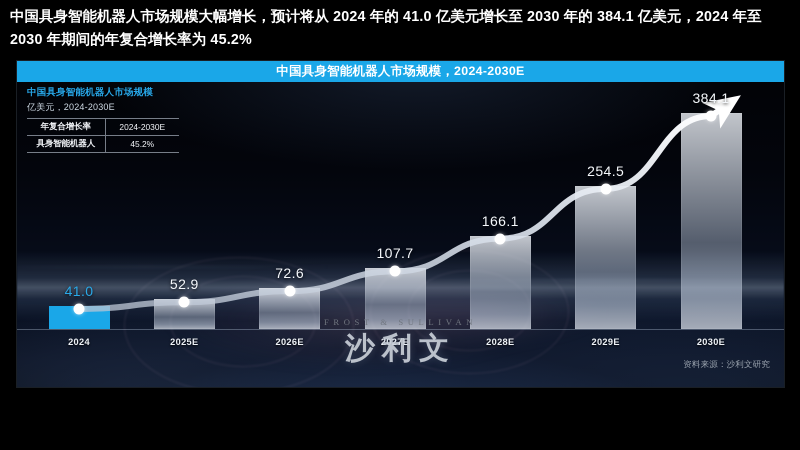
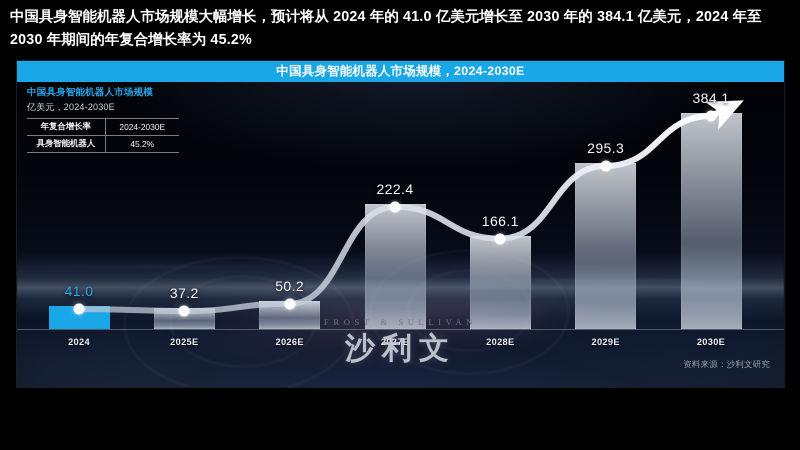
2025E: 52.9 -> 37.2
2026E: 72.6 -> 50.2
2027E: 107.7 -> 222.4
2029E: 254.5 -> 295.3
